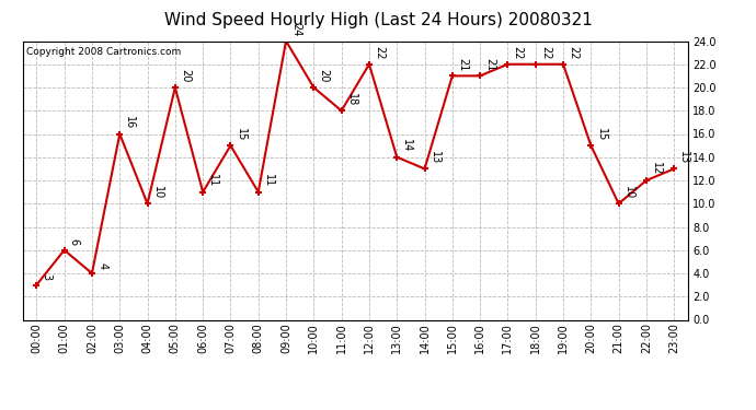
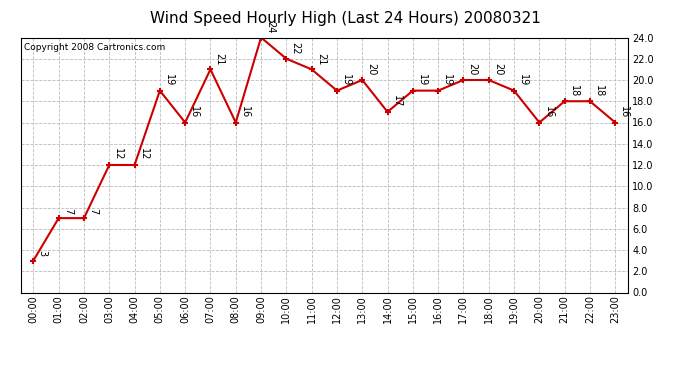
01:00: 6 -> 7
02:00: 4 -> 7
03:00: 16 -> 12
04:00: 10 -> 12
05:00: 20 -> 19
06:00: 11 -> 16
07:00: 15 -> 21
08:00: 11 -> 16
10:00: 20 -> 22
11:00: 18 -> 21
12:00: 22 -> 19
13:00: 14 -> 20
14:00: 13 -> 17
15:00: 21 -> 19
16:00: 21 -> 19
17:00: 22 -> 20
18:00: 22 -> 20
19:00: 22 -> 19
20:00: 15 -> 16
21:00: 10 -> 18
22:00: 12 -> 18
23:00: 13 -> 16
